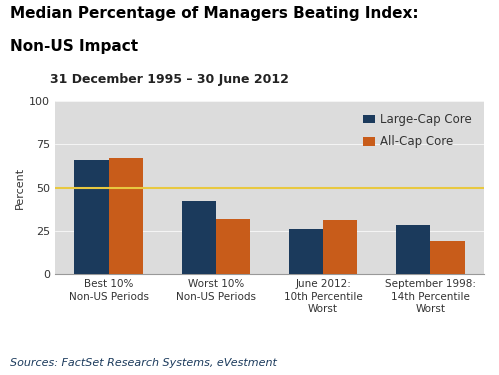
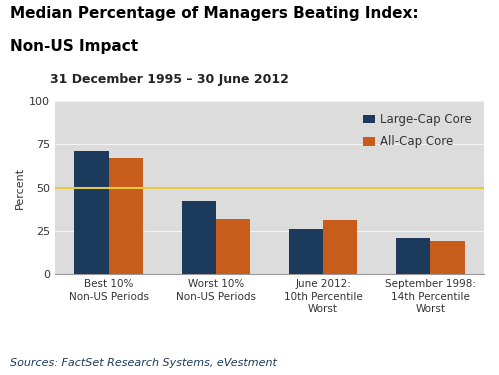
Large-Cap Core/Best 10% Non-US Periods: 66 -> 71
Large-Cap Core/September 1998: 14th Percentile Worst: 28 -> 21
